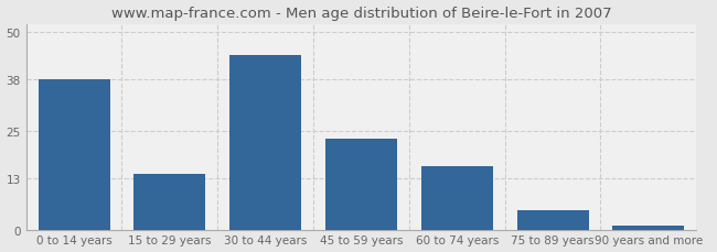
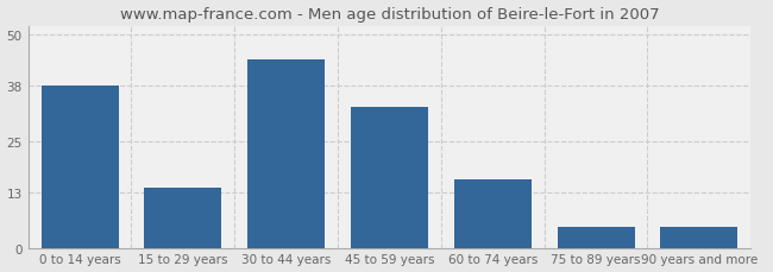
45 to 59 years: 23 -> 33
90 years and more: 1 -> 5
